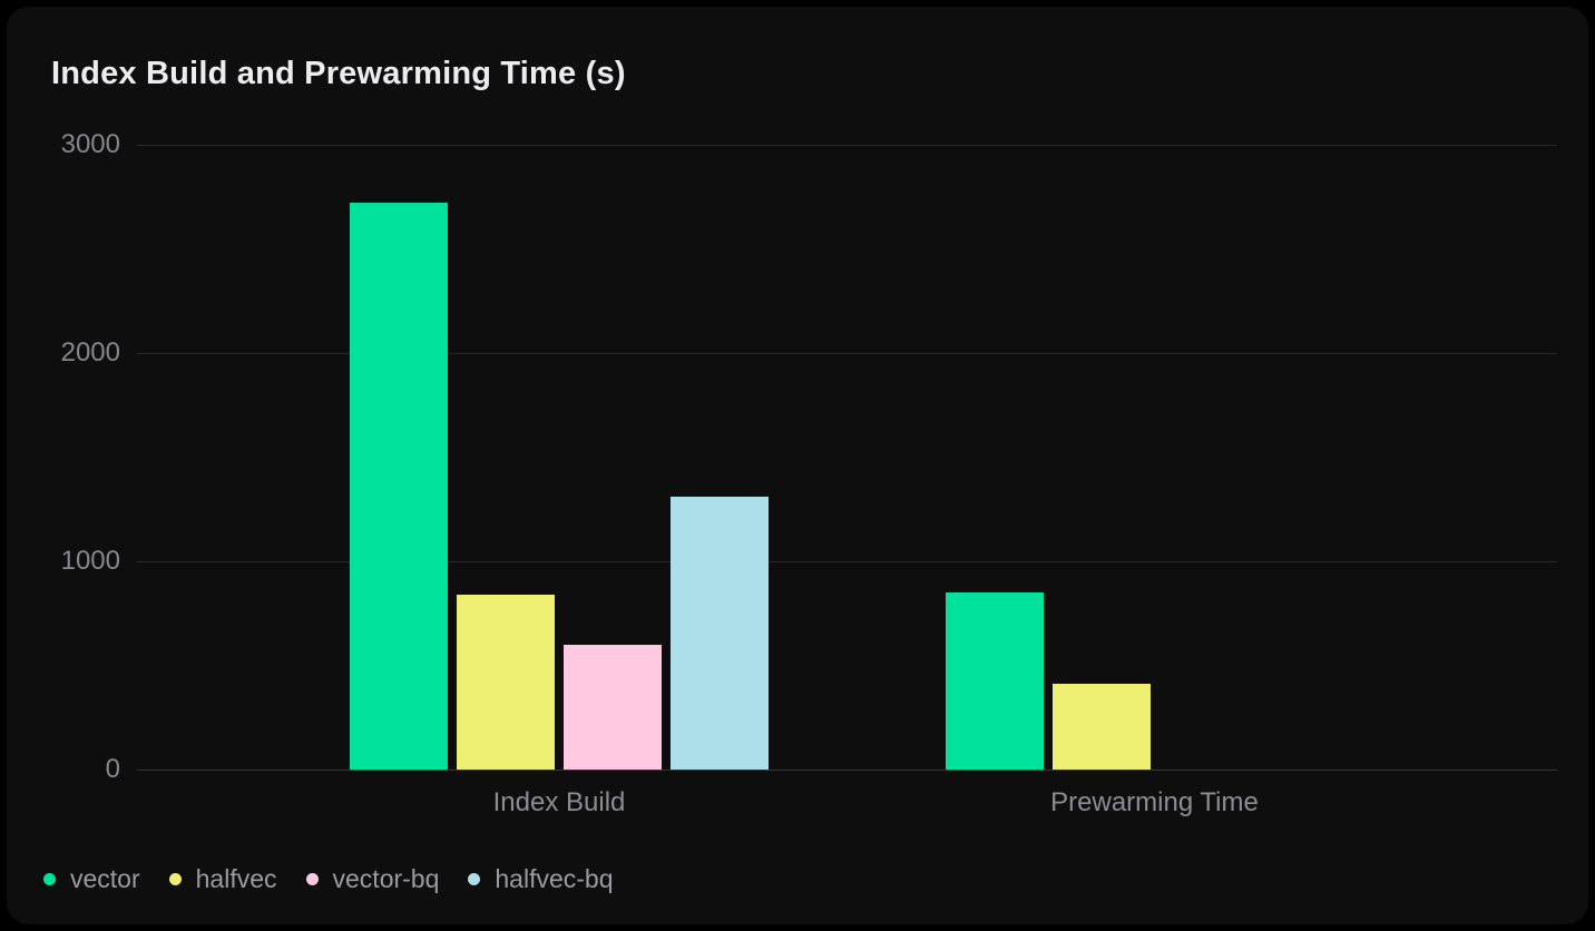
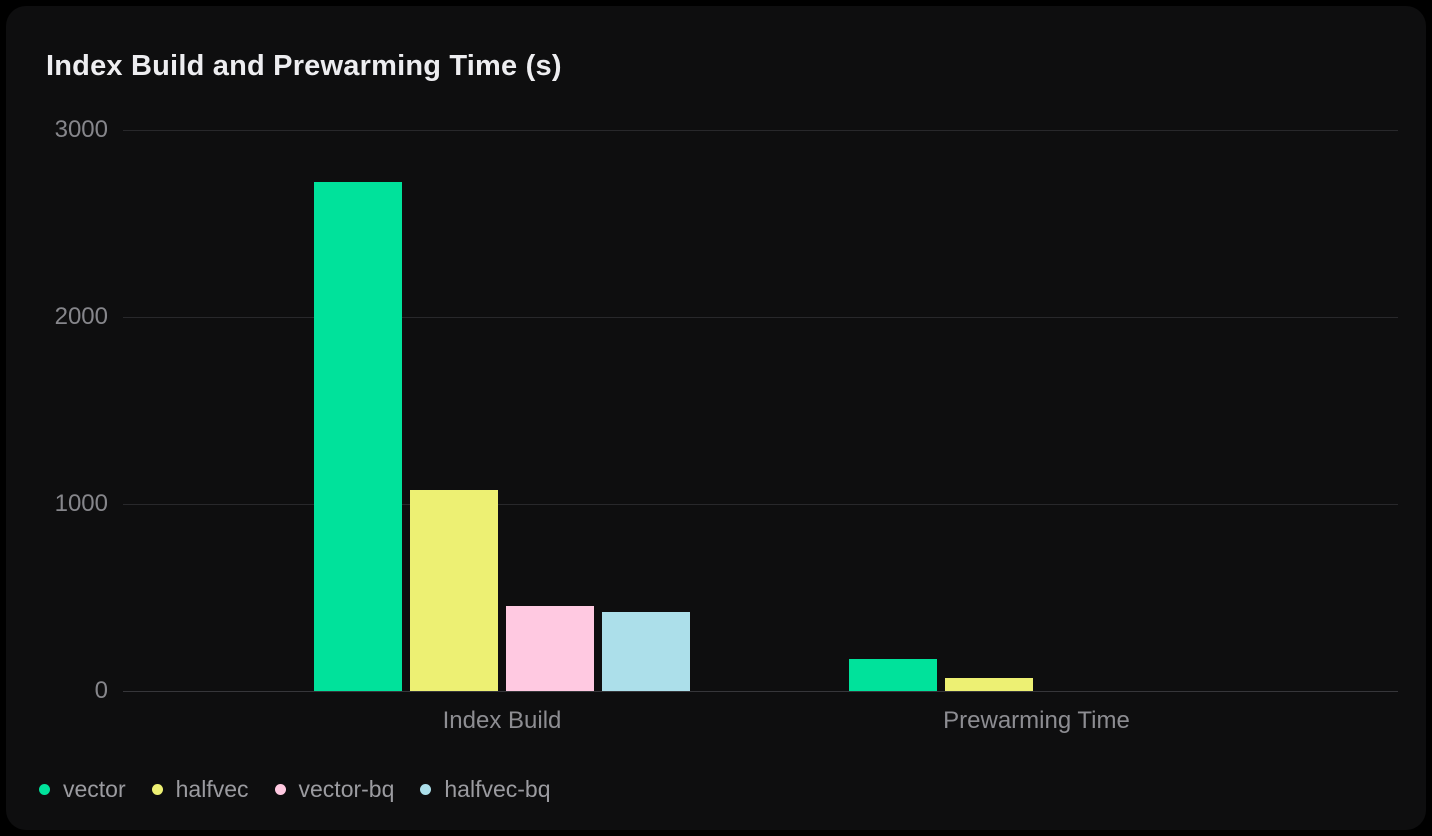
halfvec/Index Build: 840 -> 1080
vector-bq/Index Build: 600 -> 460
halfvec-bq/Index Build: 1310 -> 420
vector/Prewarming Time: 850 -> 170
halfvec/Prewarming Time: 410 -> 70
